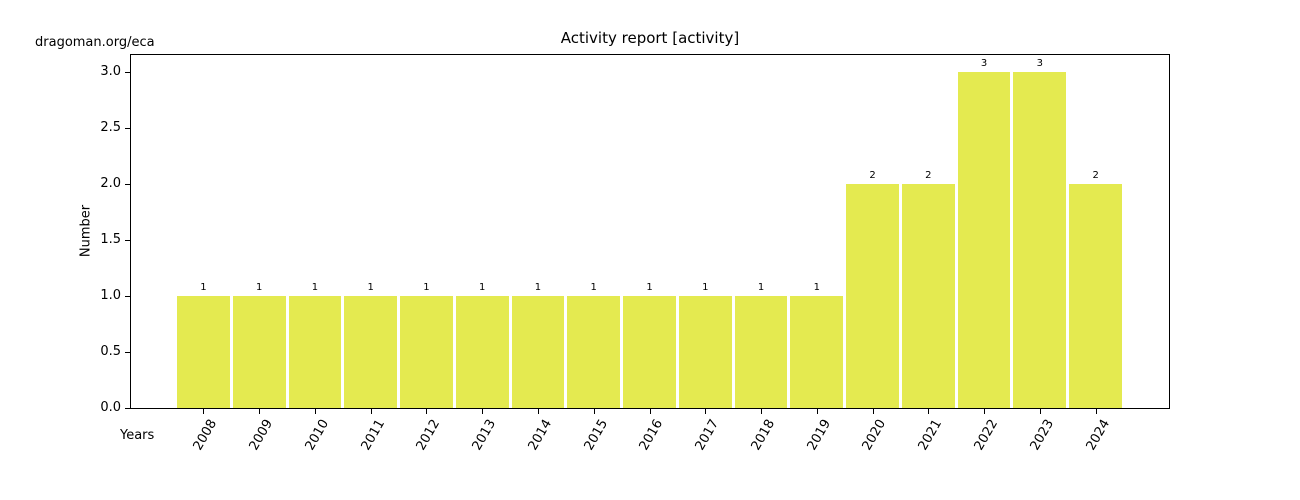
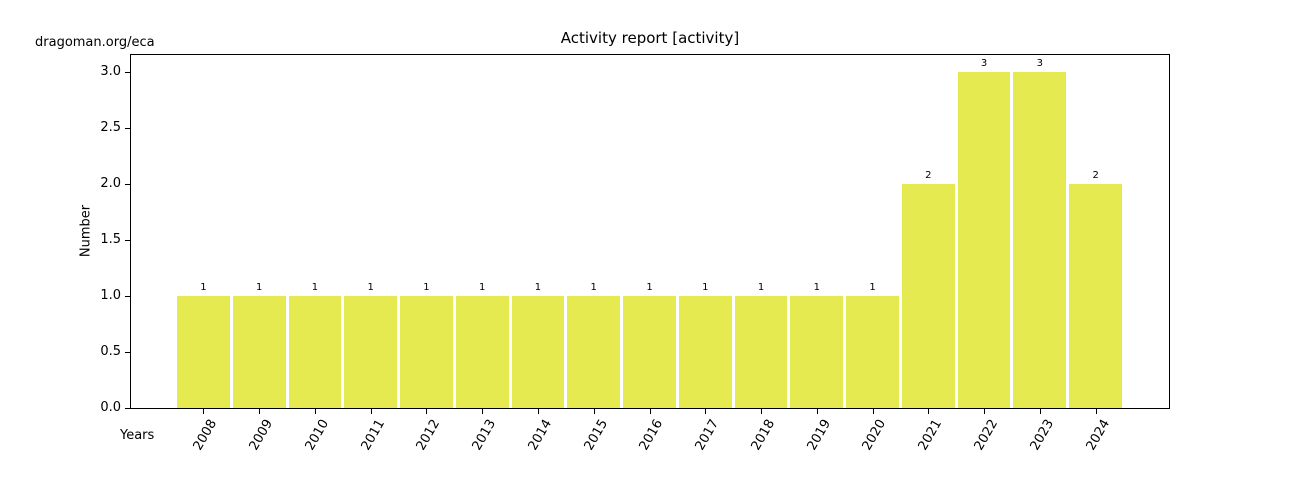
2020: 2 -> 1
